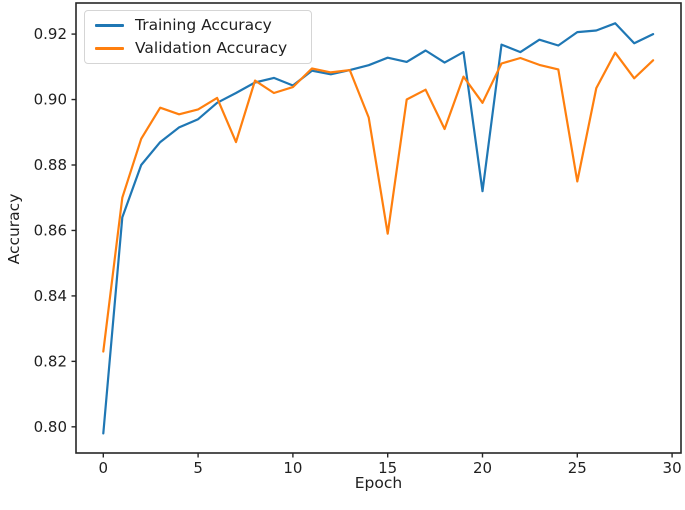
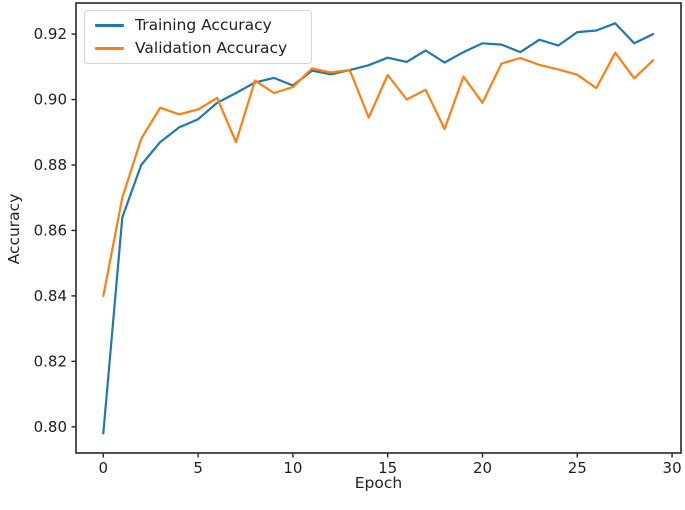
Validation Accuracy/0: 0.823 -> 0.840
Validation Accuracy/15: 0.859 -> 0.907
Training Accuracy/20: 0.872 -> 0.917
Validation Accuracy/25: 0.875 -> 0.908
